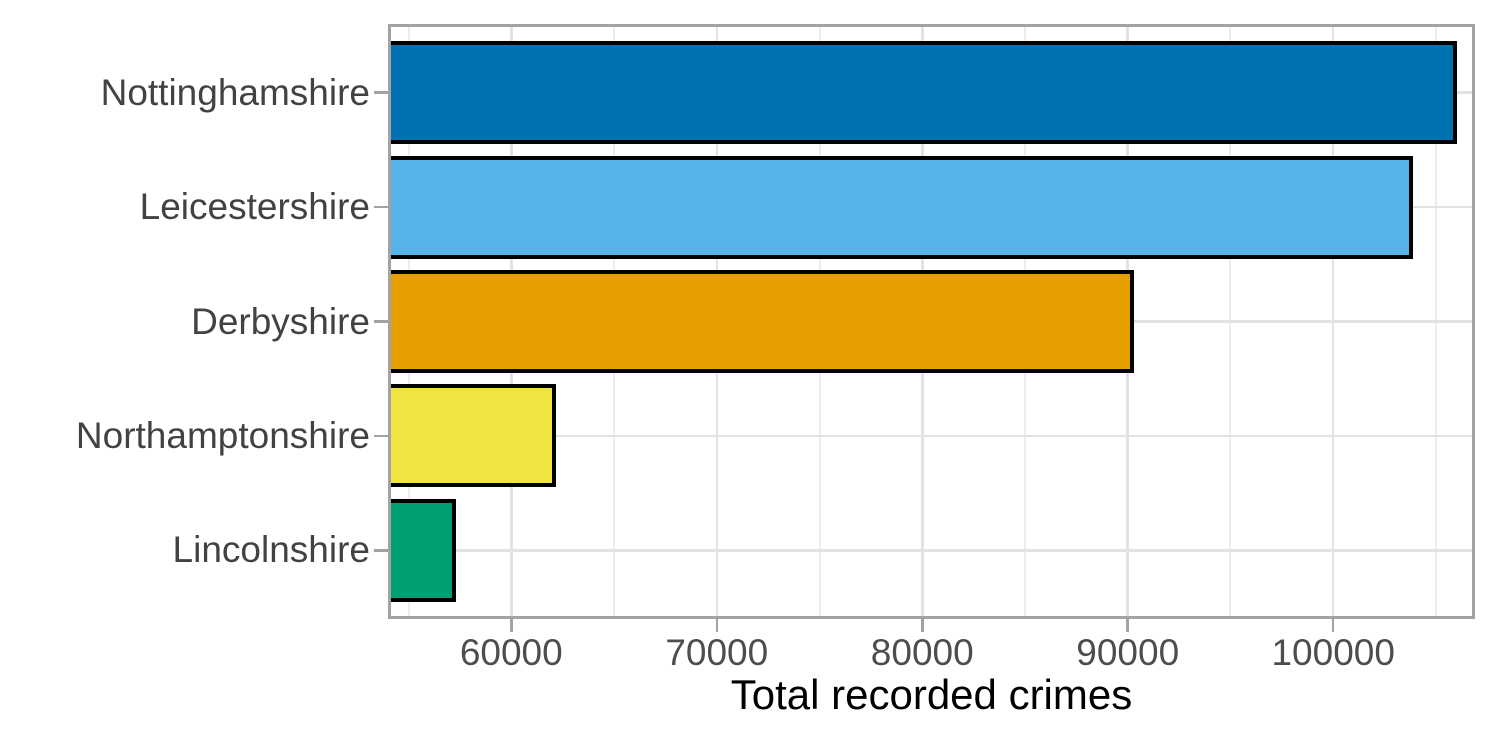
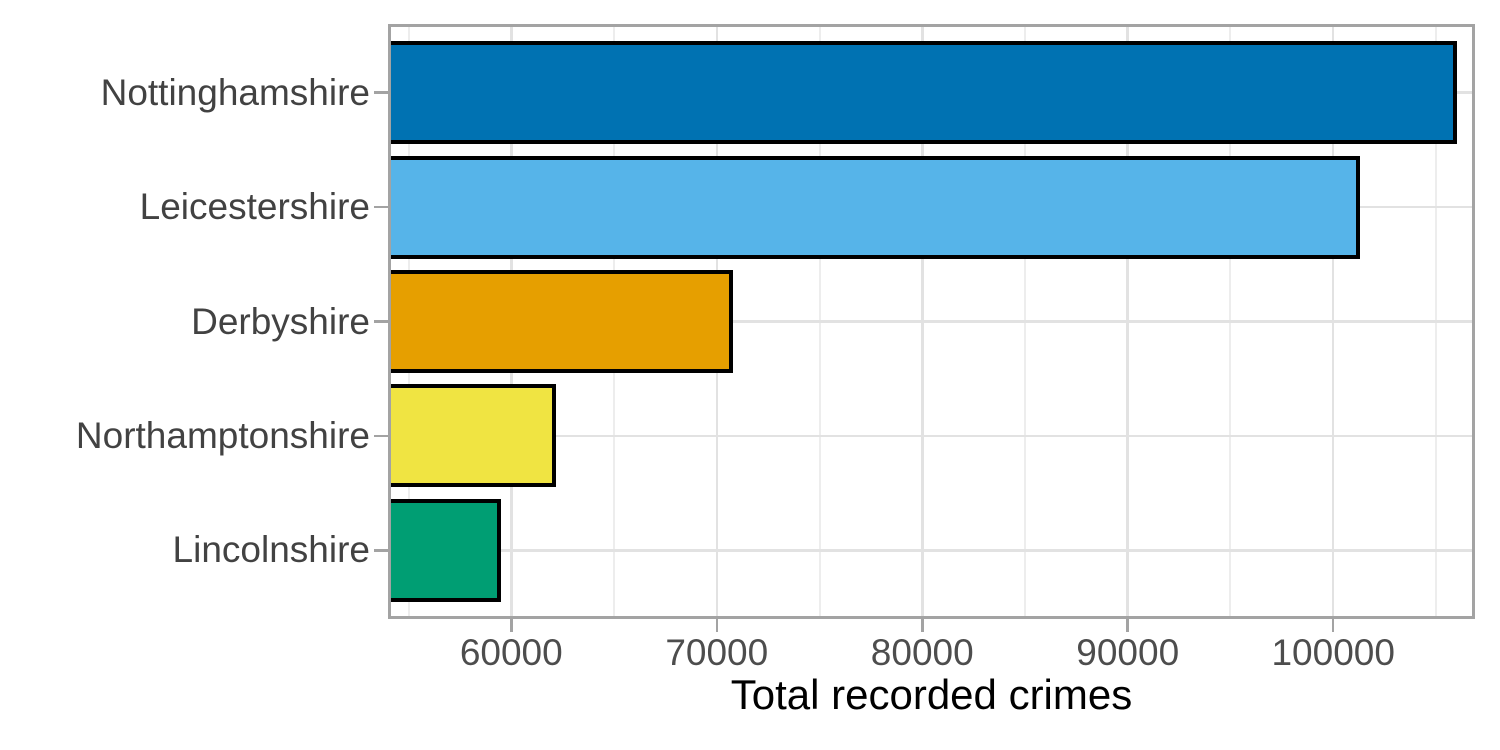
Leicestershire: 103900 -> 101300
Derbyshire: 90300 -> 70800
Lincolnshire: 57300 -> 59500
